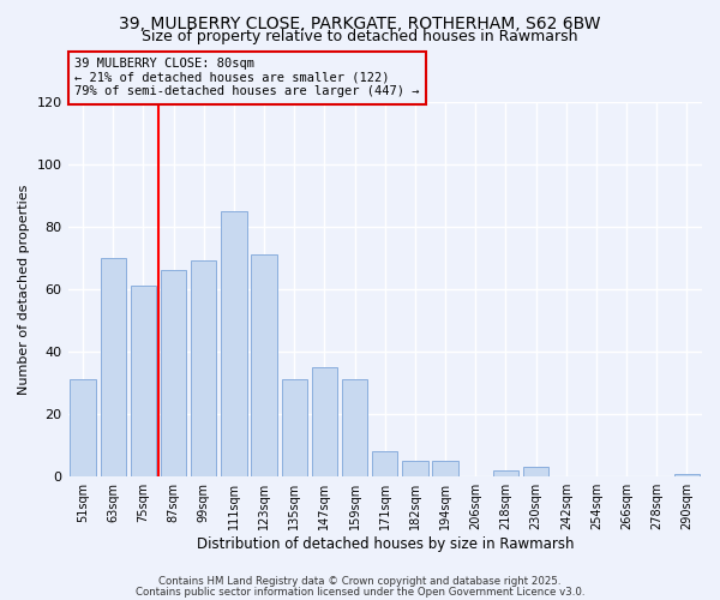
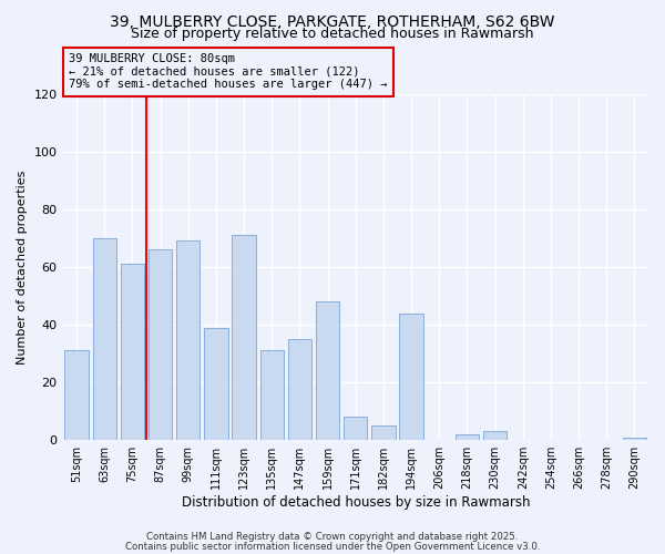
111sqm: 85 -> 39
159sqm: 31 -> 48
194sqm: 5 -> 44
